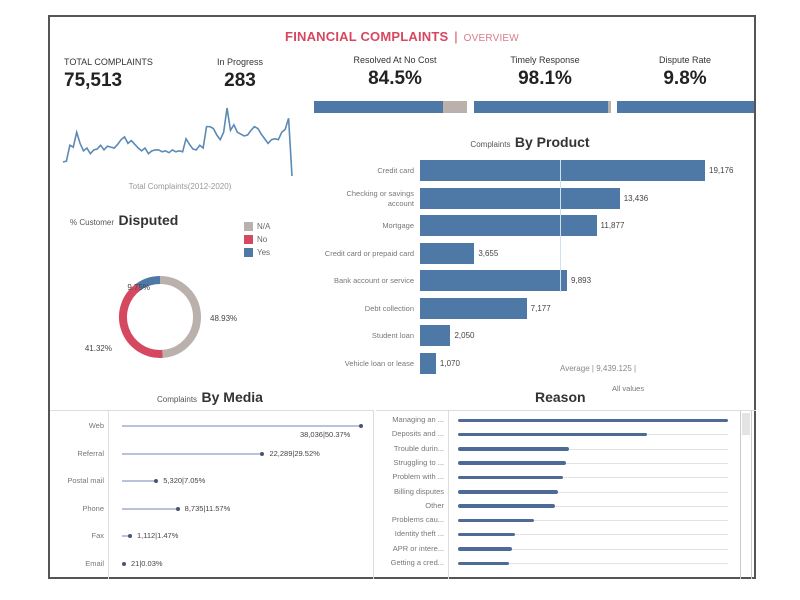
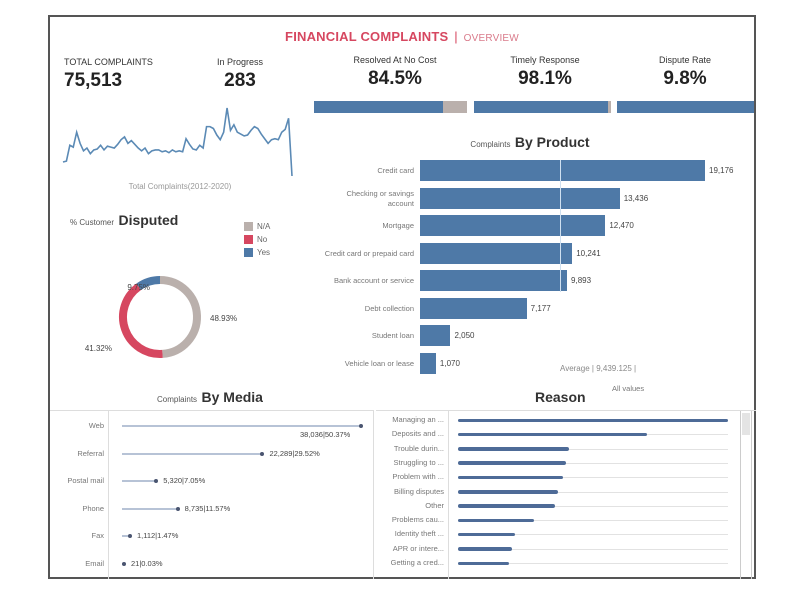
Complaints By Product/Mortgage: 11,877 -> 12,470
Complaints By Product/Credit card or prepaid card: 3,655 -> 10,241
